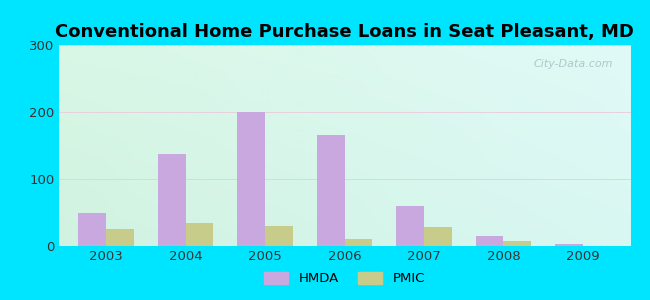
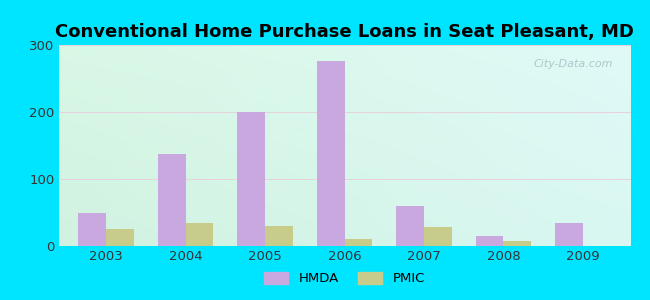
HMDA/2006: 165 -> 276
HMDA/2009: 3 -> 34
